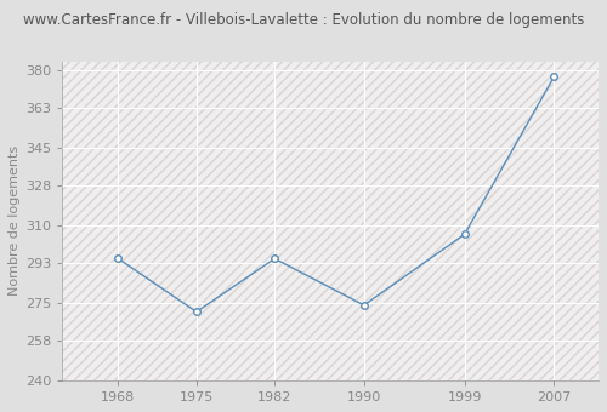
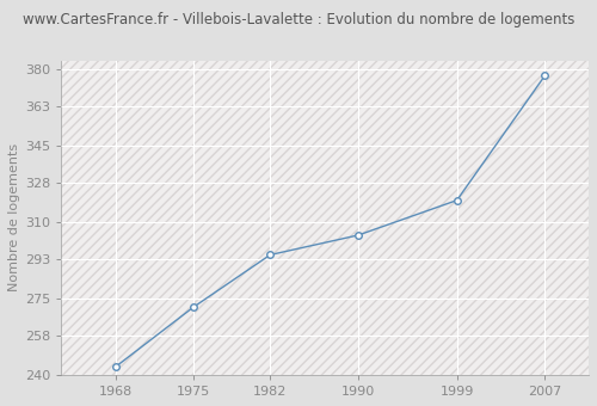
1968: 295 -> 244
1990: 274 -> 304
1999: 306 -> 320
